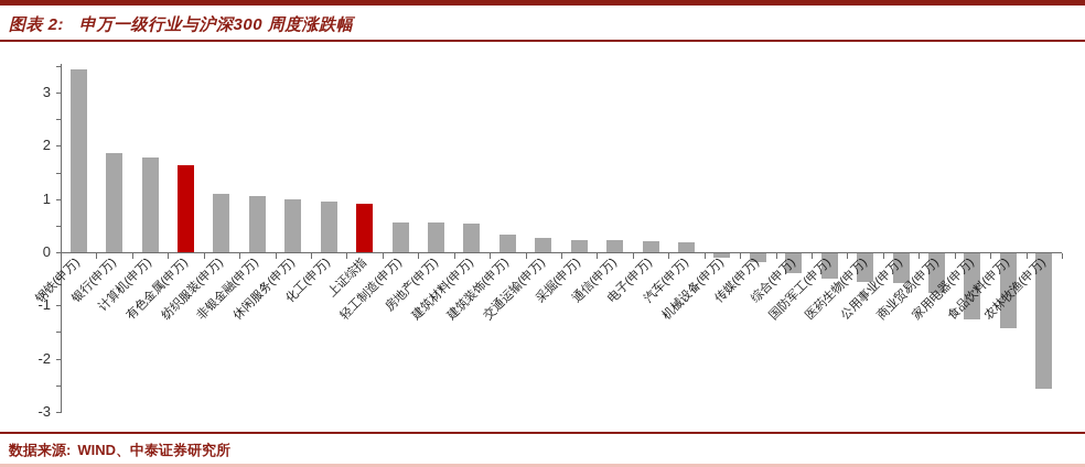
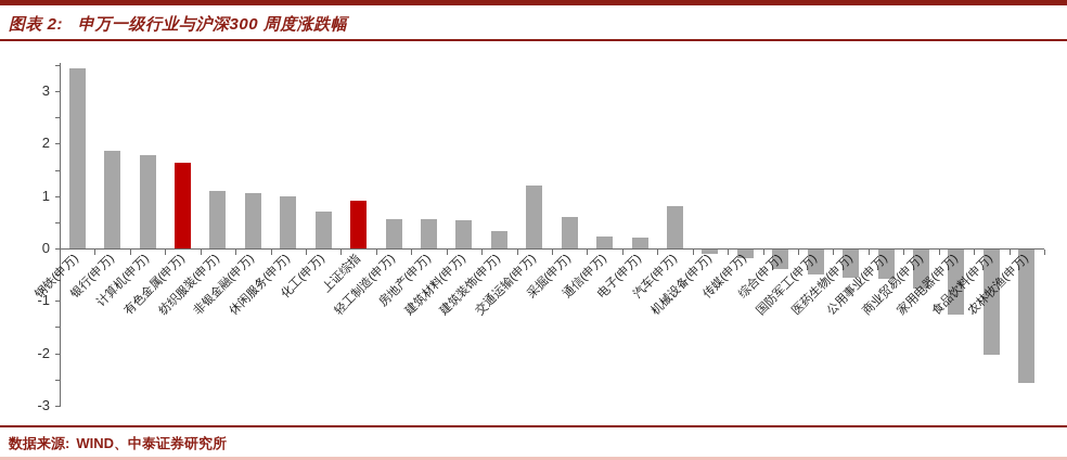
化工(申万): 0.9 -> 0.7
交通运输(申万): 0.3 -> 1.2
采掘(申万): 0.2 -> 0.6
汽车(申万): 0.2 -> 0.8
食品饮料(申万): -1.4 -> -2.0
